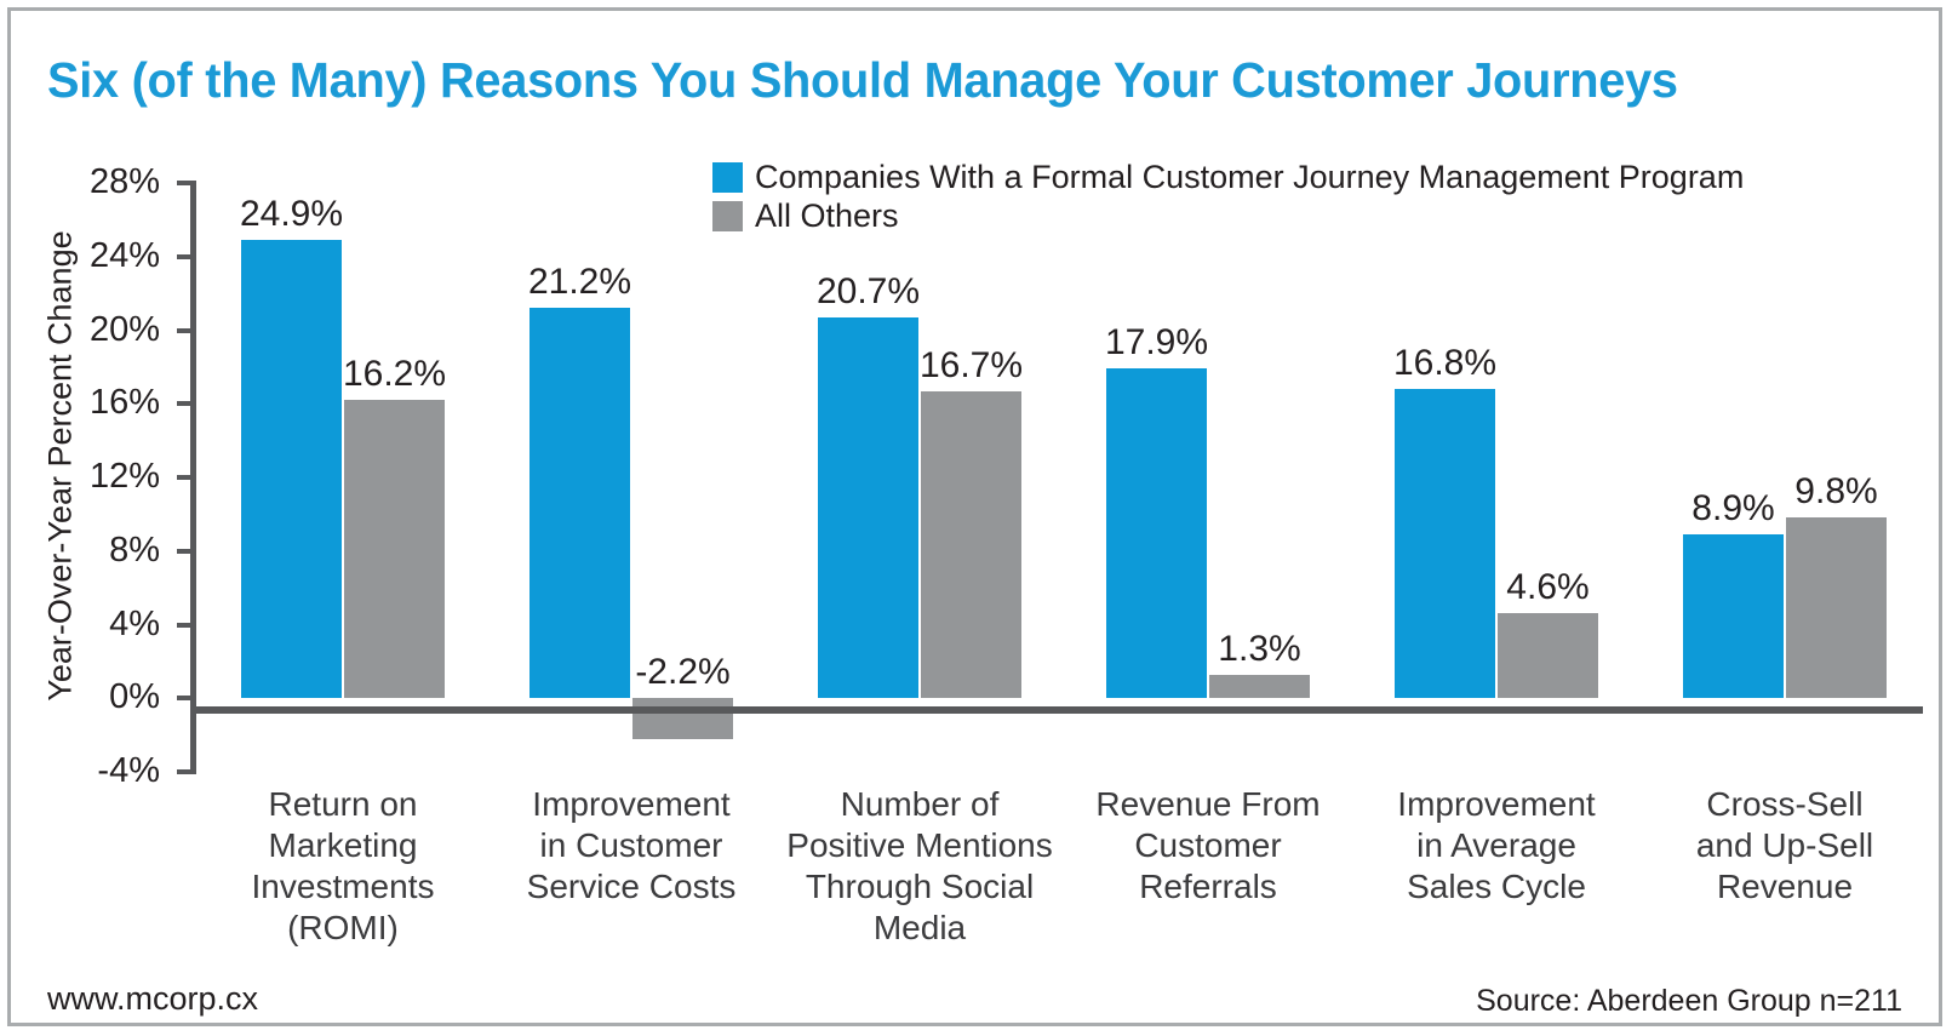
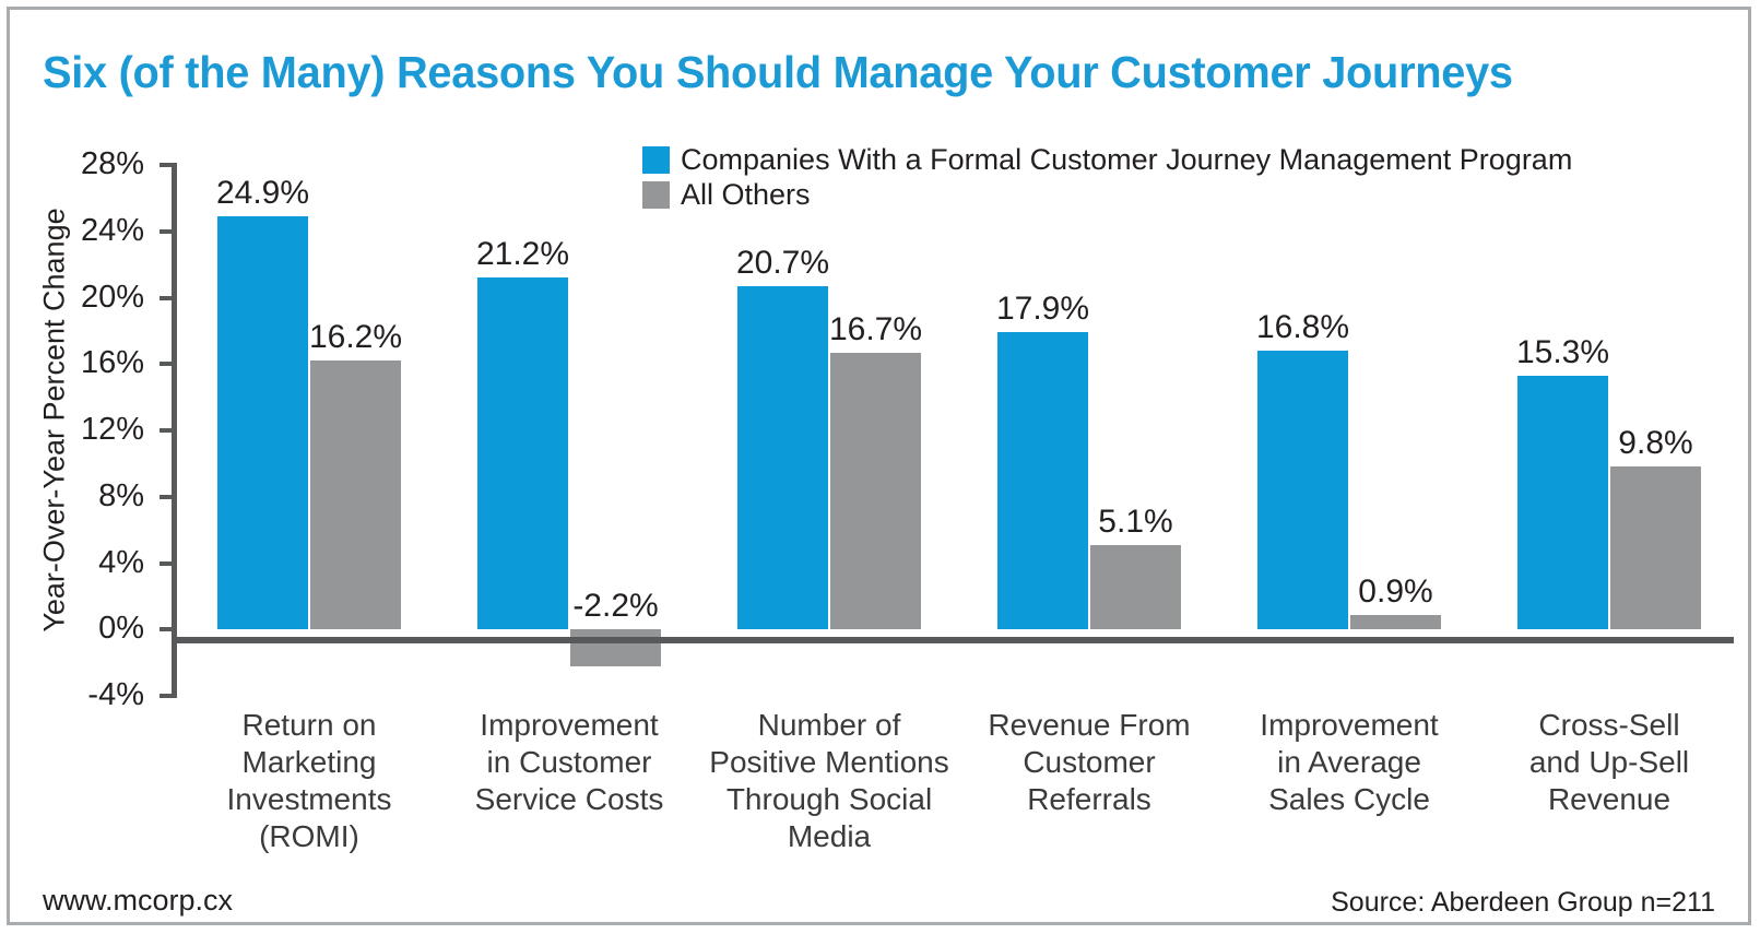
All Others/Revenue From Customer Referrals: 1.3% -> 5.1%
All Others/Improvement in Average Sales Cycle: 4.6% -> 0.9%
Companies With a Formal Customer Journey Management Program/Cross-Sell and Up-Sell Revenue: 8.9% -> 15.3%
